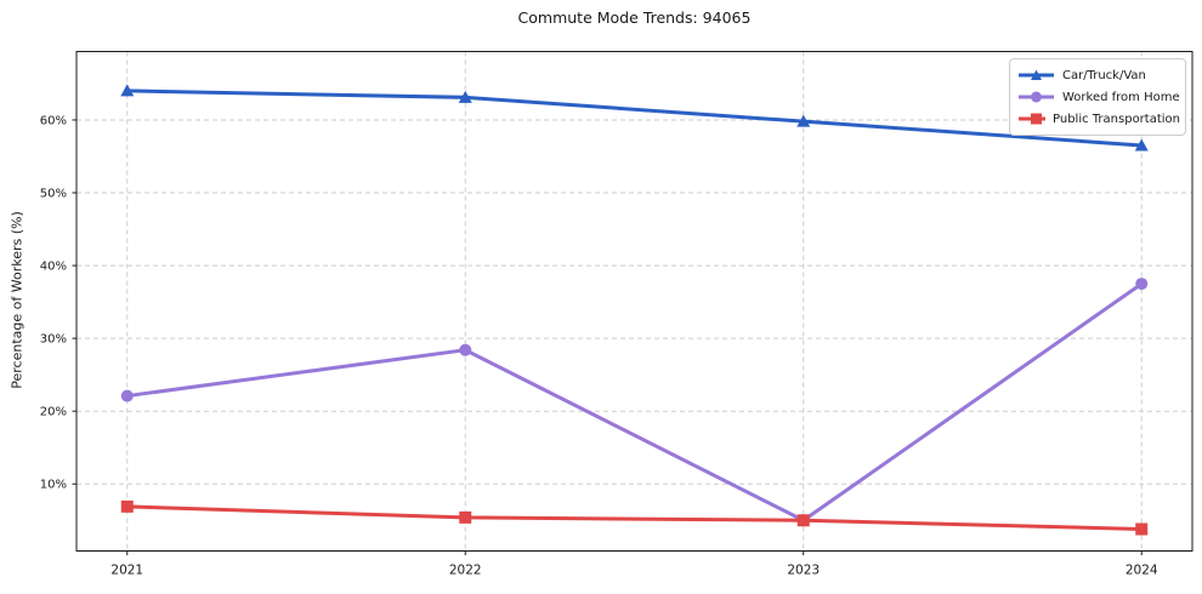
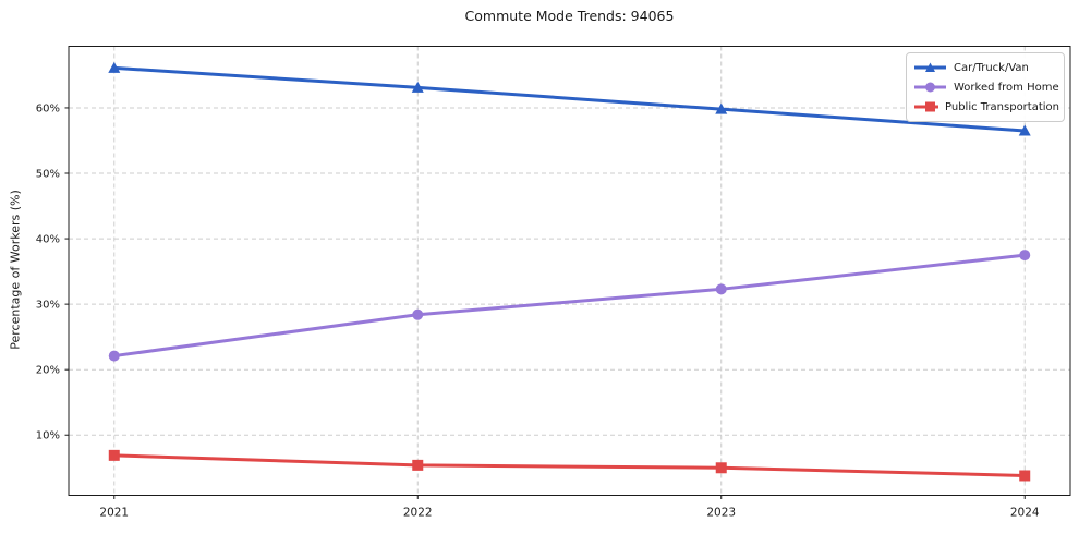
Car/Truck/Van/2021: 64% -> 66%
Worked from Home/2023: 5% -> 32%
